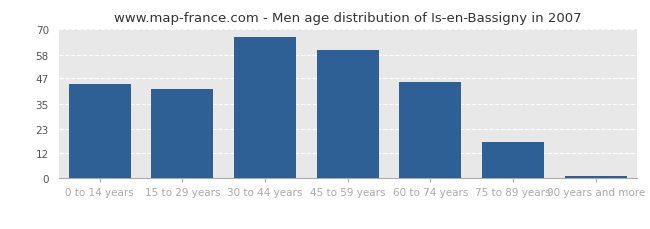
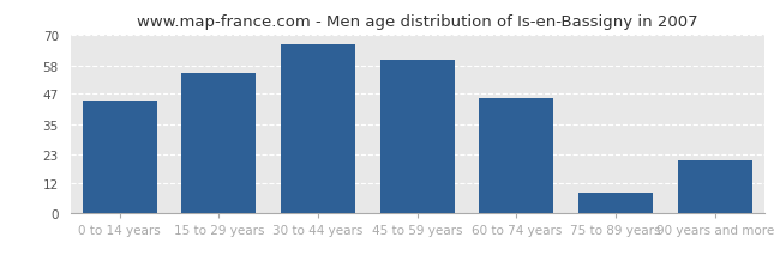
15 to 29 years: 42 -> 55
75 to 89 years: 17 -> 8
90 years and more: 1 -> 21
